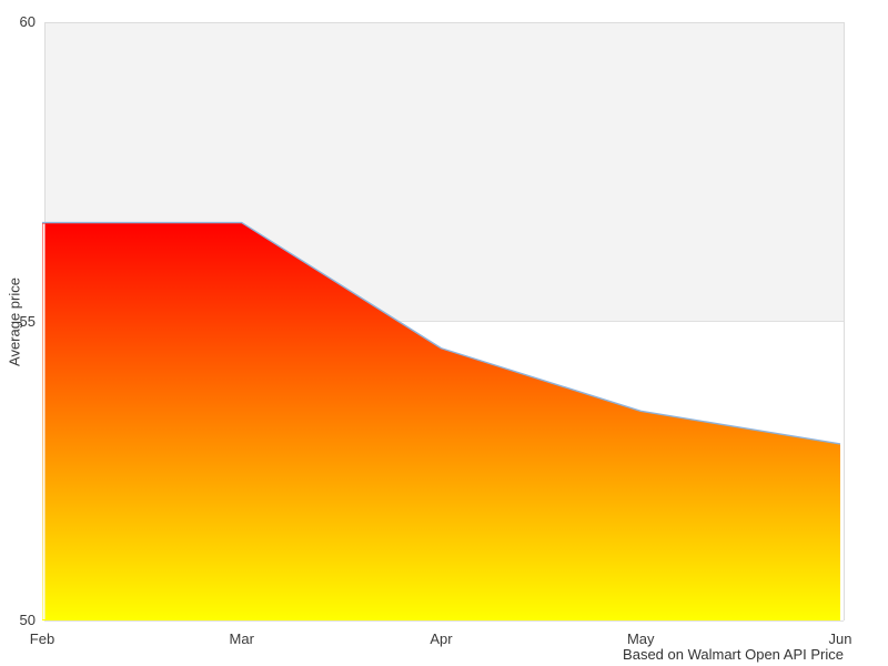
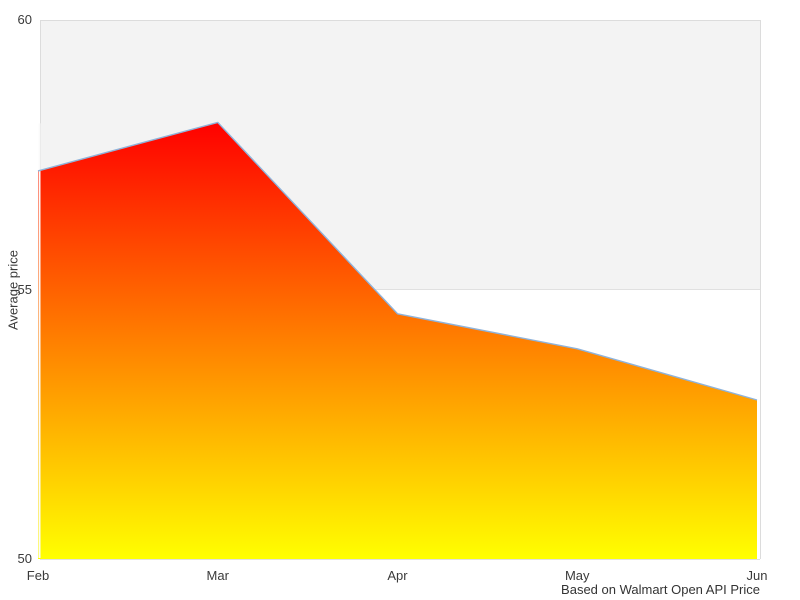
Feb: 56.6 -> 57.2
Mar: 56.6 -> 58.1
May: 53.5 -> 53.9
